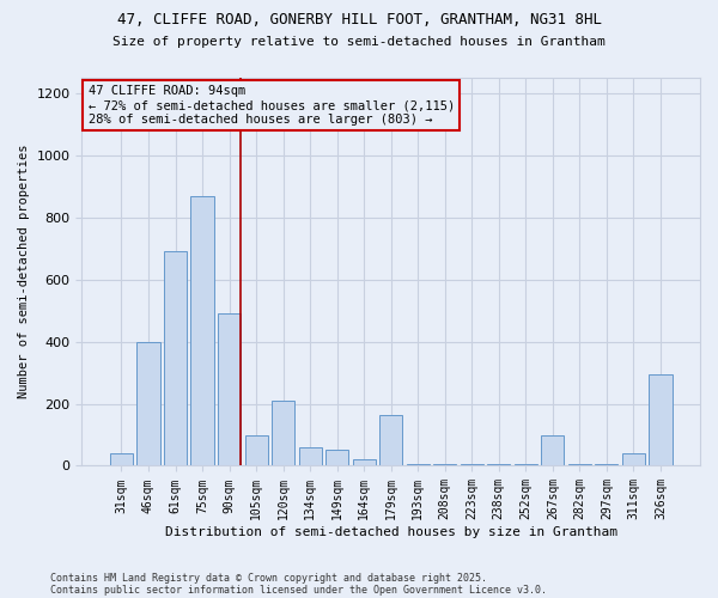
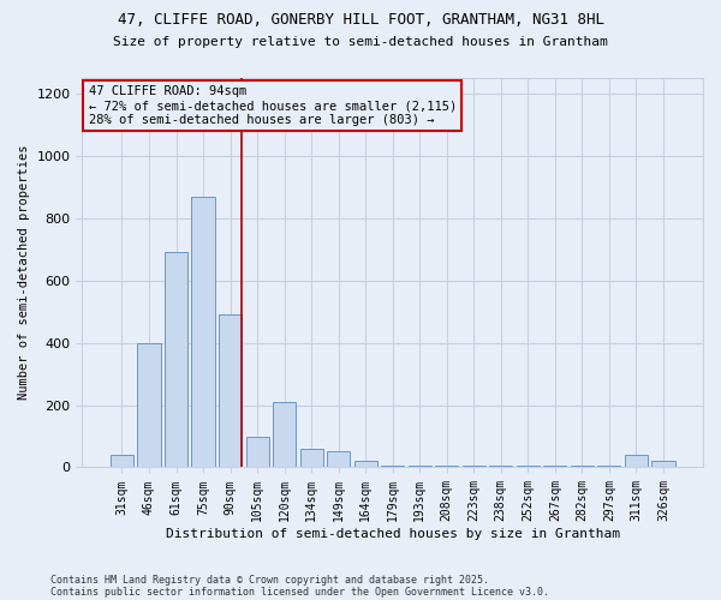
179sqm: 165 -> 5
267sqm: 100 -> 5
326sqm: 295 -> 20
